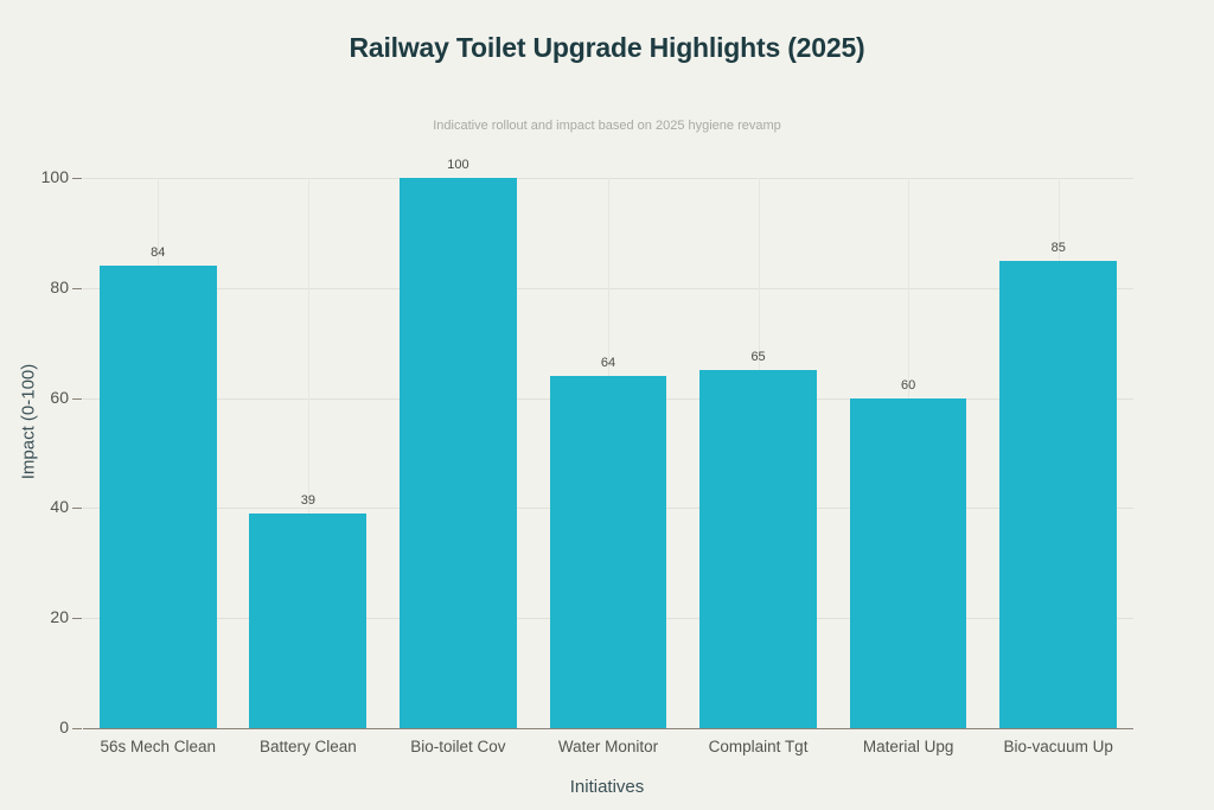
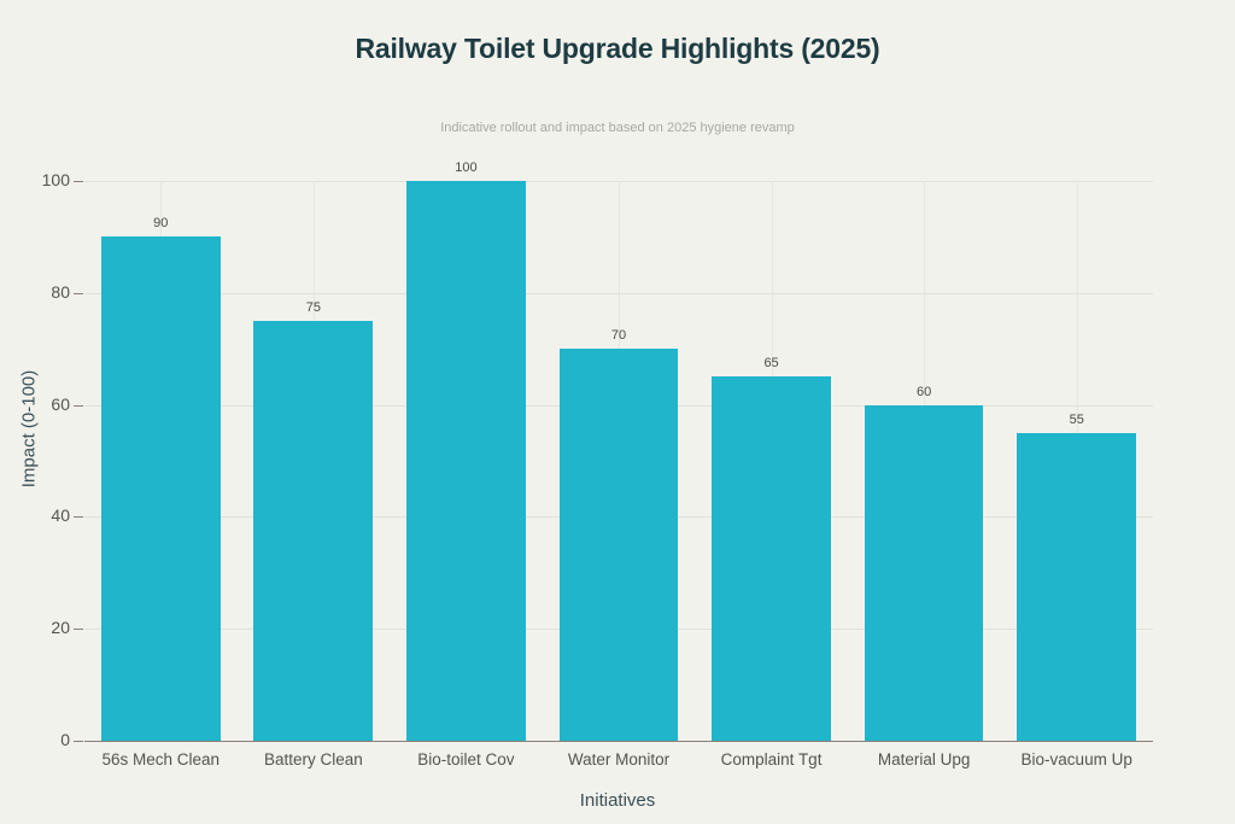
56s Mech Clean: 84 -> 90
Battery Clean: 39 -> 75
Water Monitor: 64 -> 70
Bio-vacuum Up: 85 -> 55
